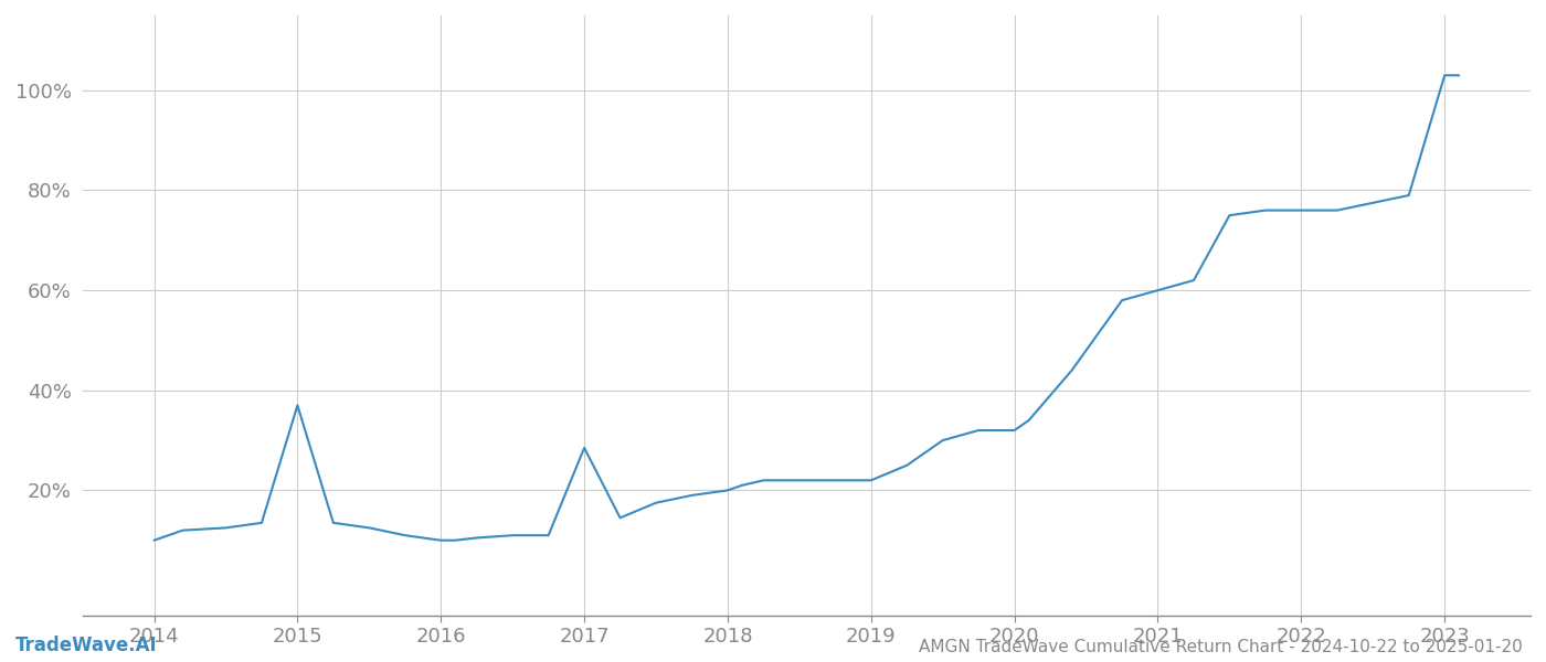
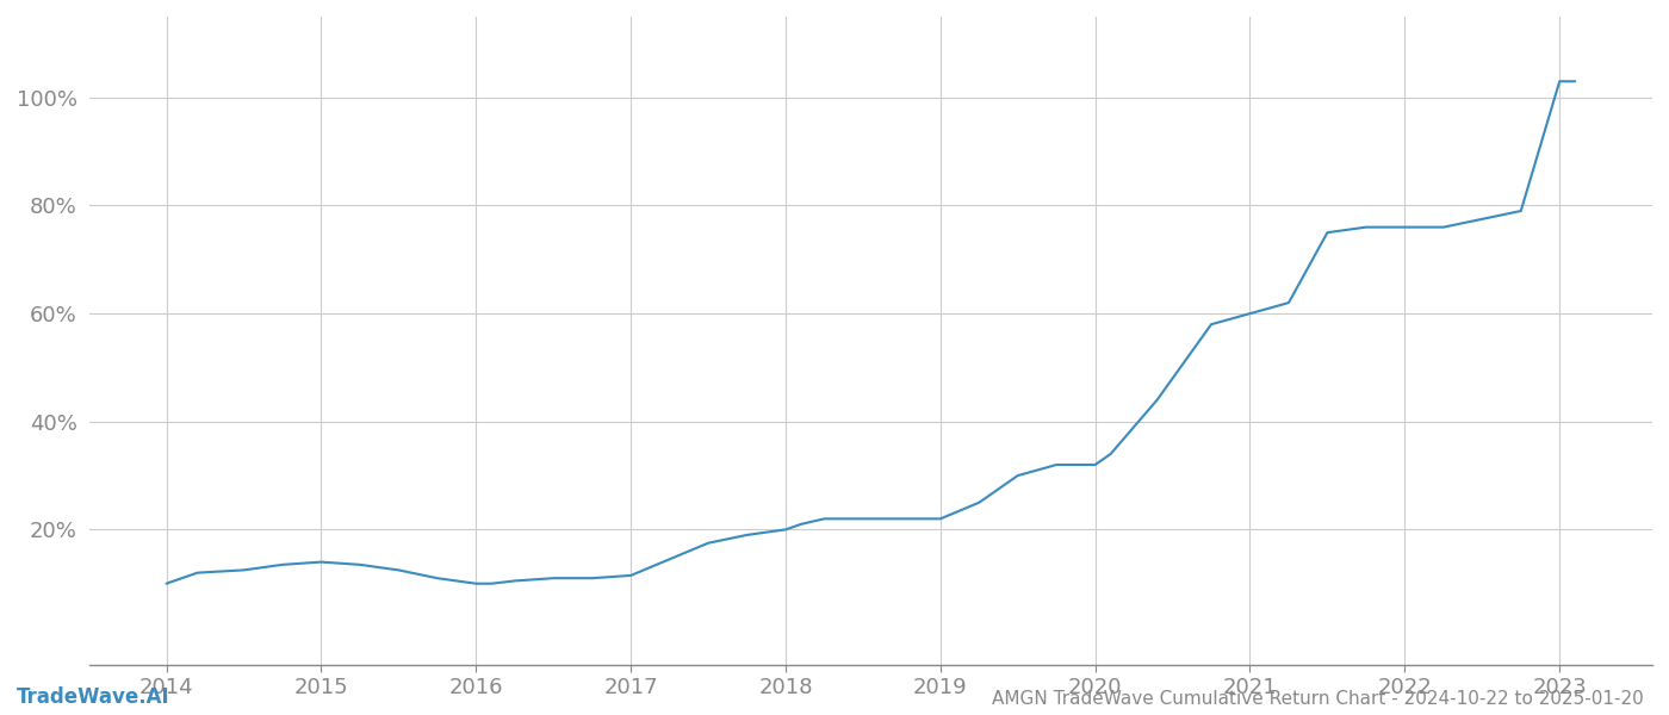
2015: 37.0% -> 14.0%
2017: 28.5% -> 11.5%
